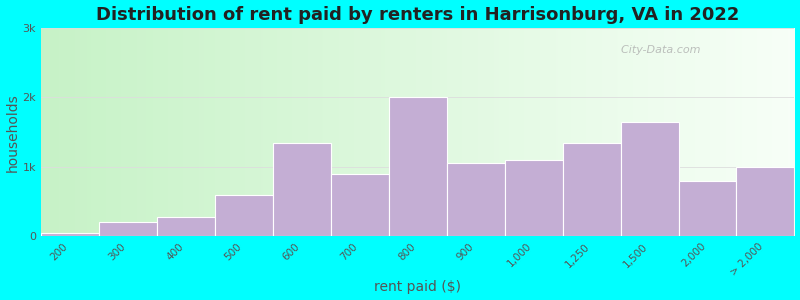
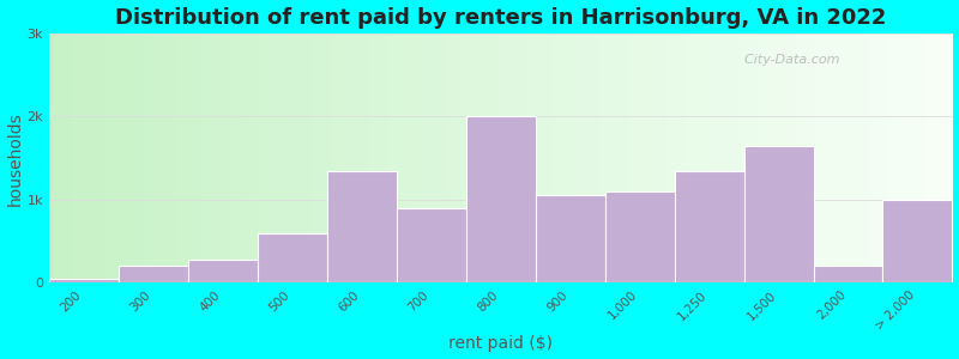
2,000: 0.80k -> 0.20k
